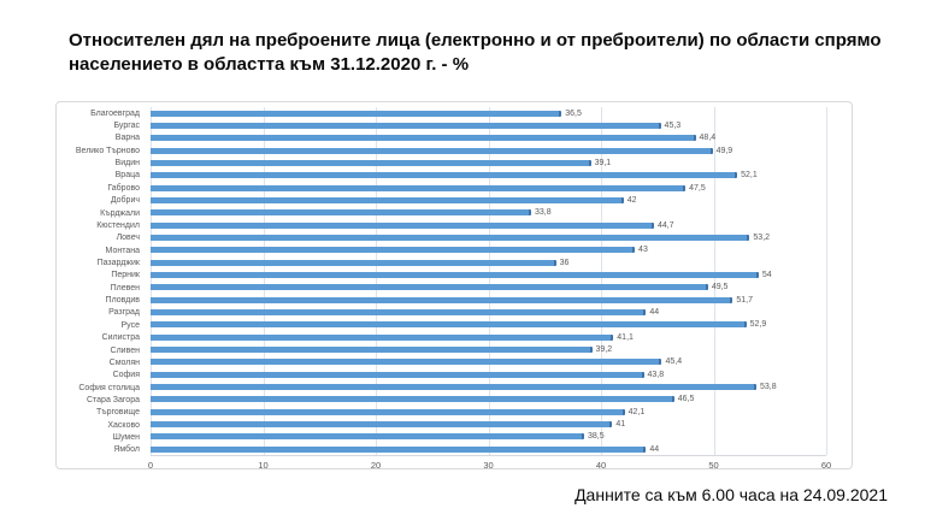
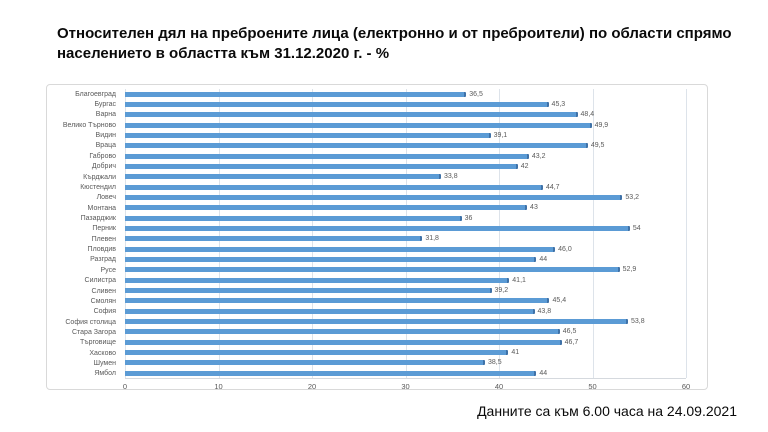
Враца: 52,1 -> 49,5
Габрово: 47,5 -> 43,2
Плевен: 49,5 -> 31,8
Пловдив: 51,7 -> 46,0
Търговище: 42,1 -> 46,7
